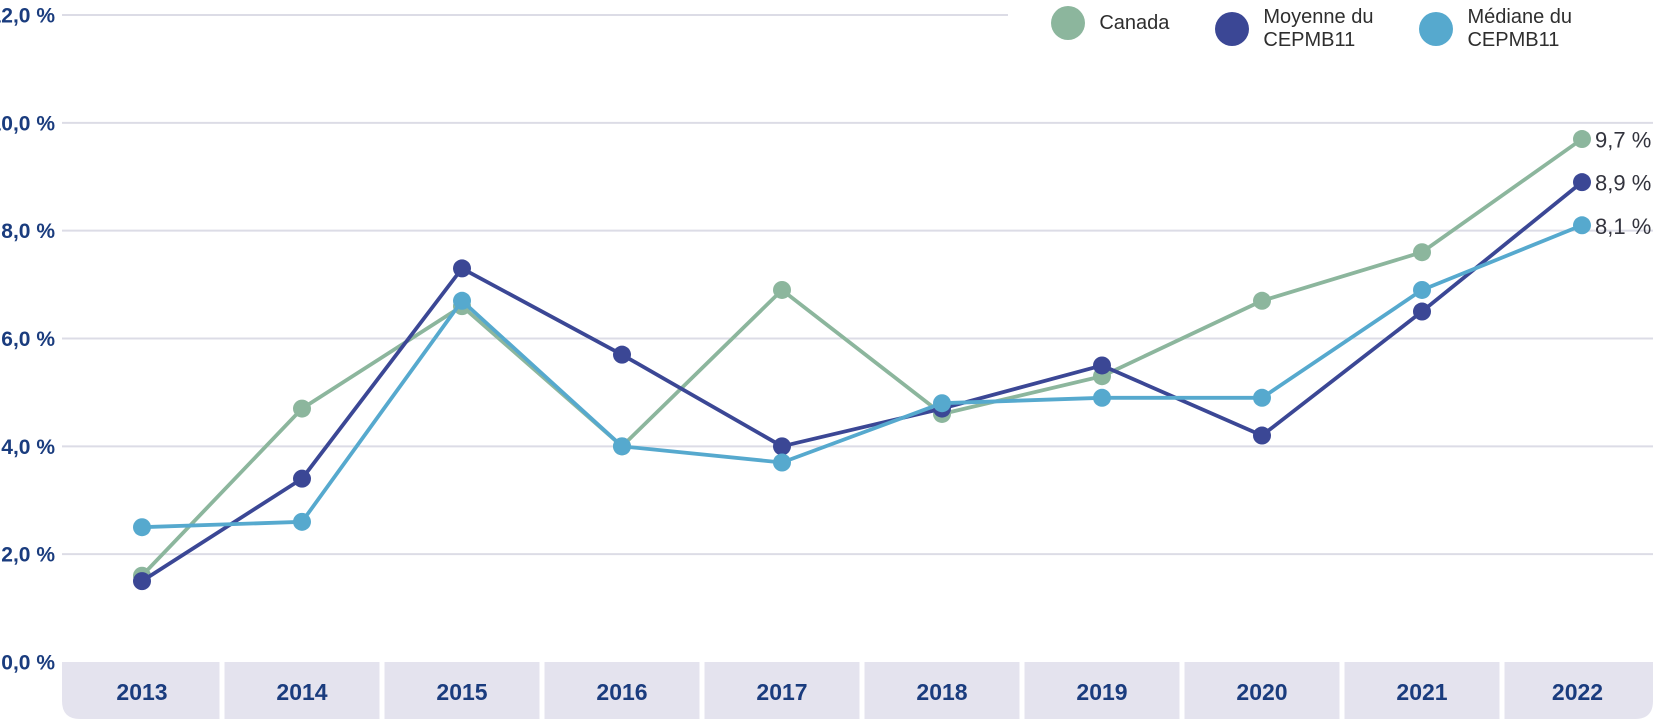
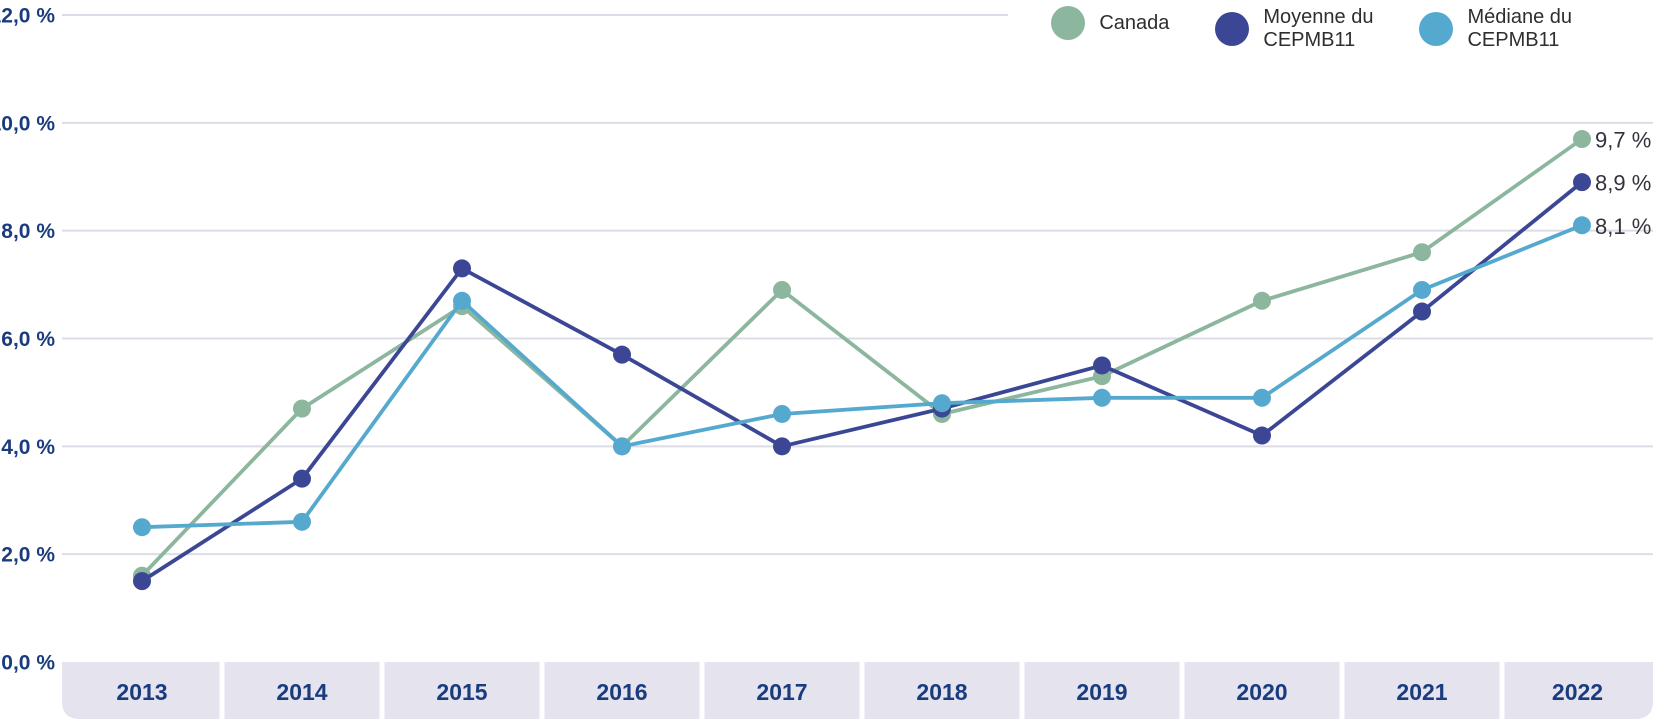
Médiane du CEPMB11/2017: 3,7% -> 4,6%
